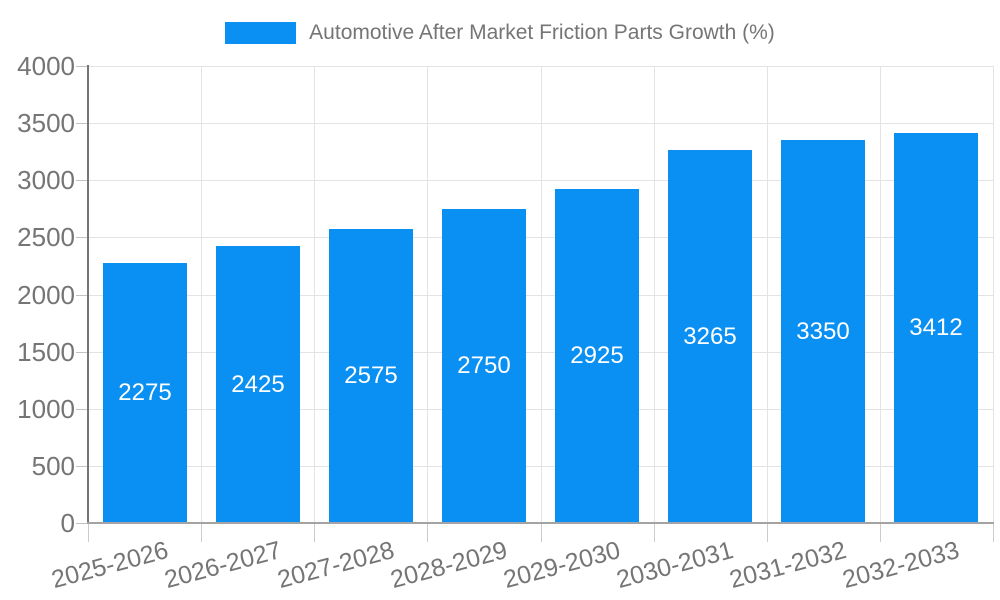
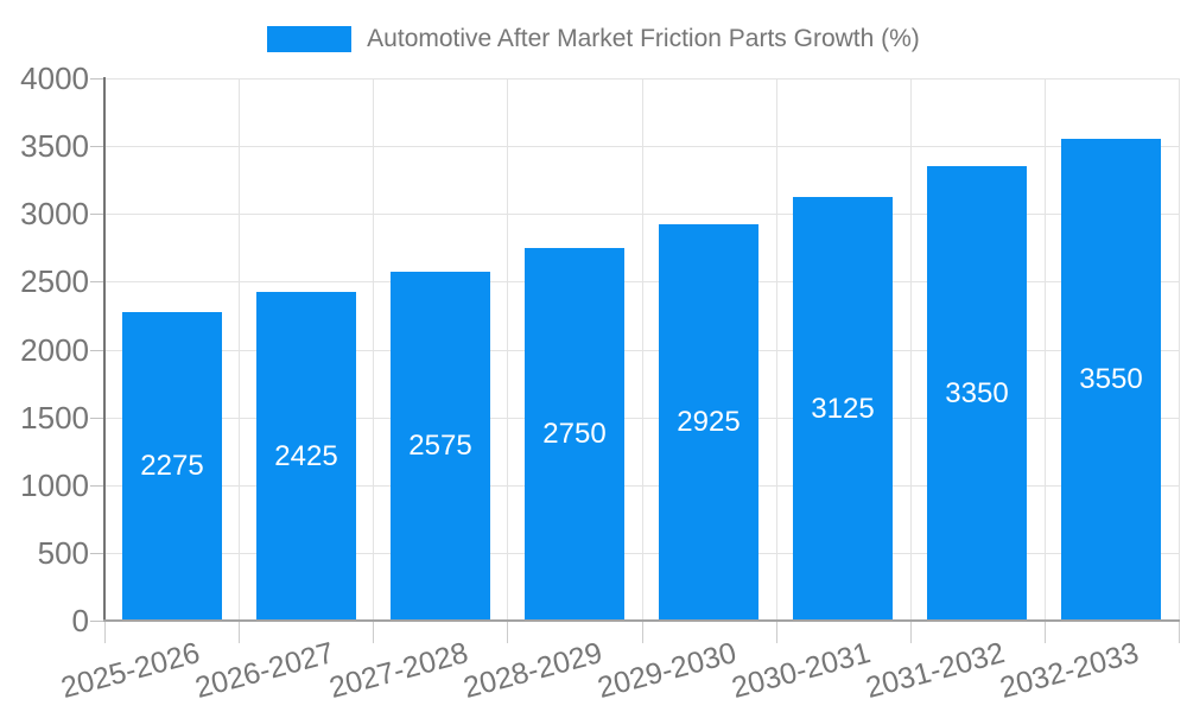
2030-2031: 3265 -> 3125
2032-2033: 3412 -> 3550
